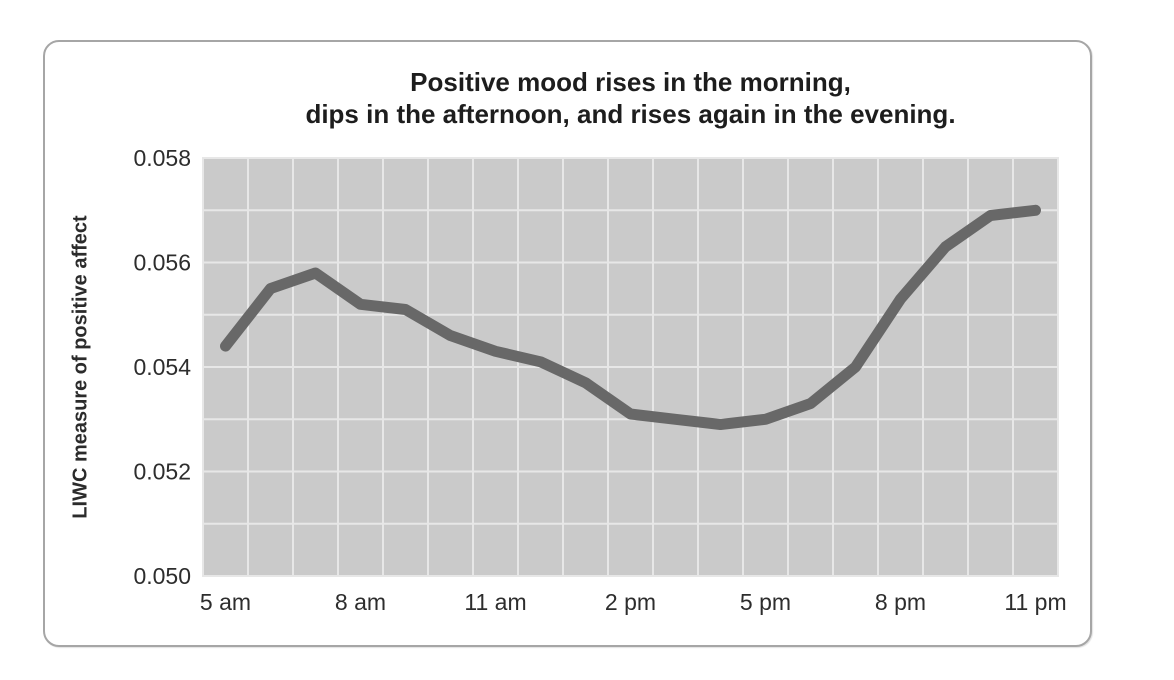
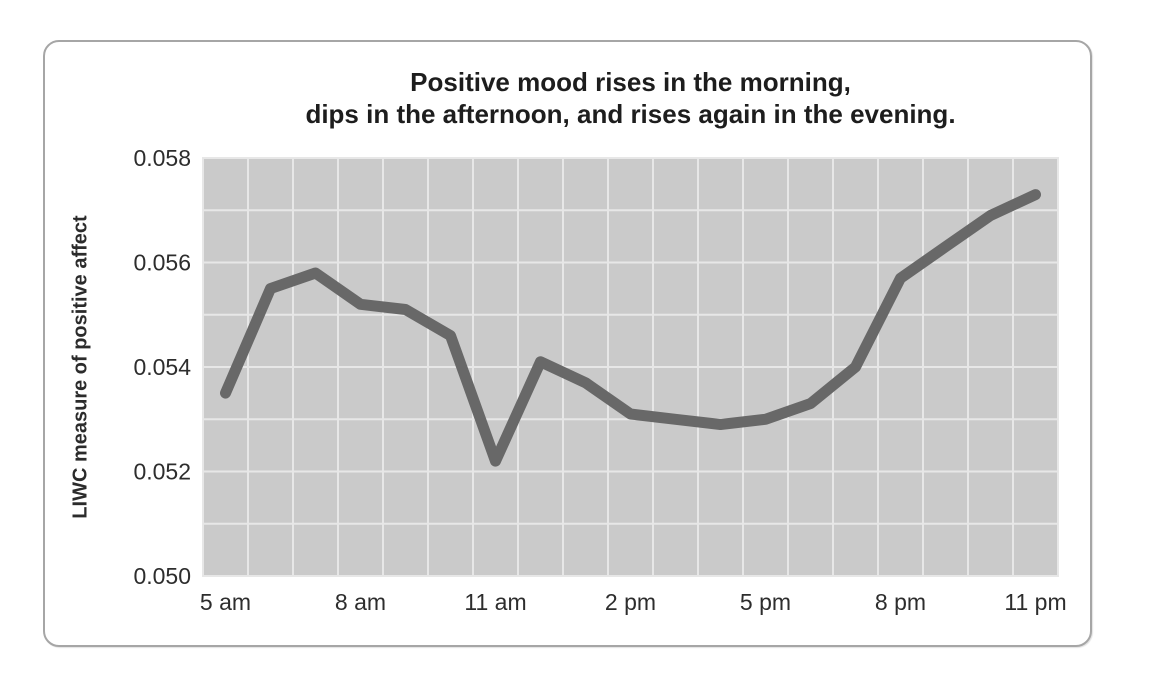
5 am: 0.0544 -> 0.0535
11 am: 0.0543 -> 0.0522
8 pm: 0.0553 -> 0.0557
11 pm: 0.0570 -> 0.0573
